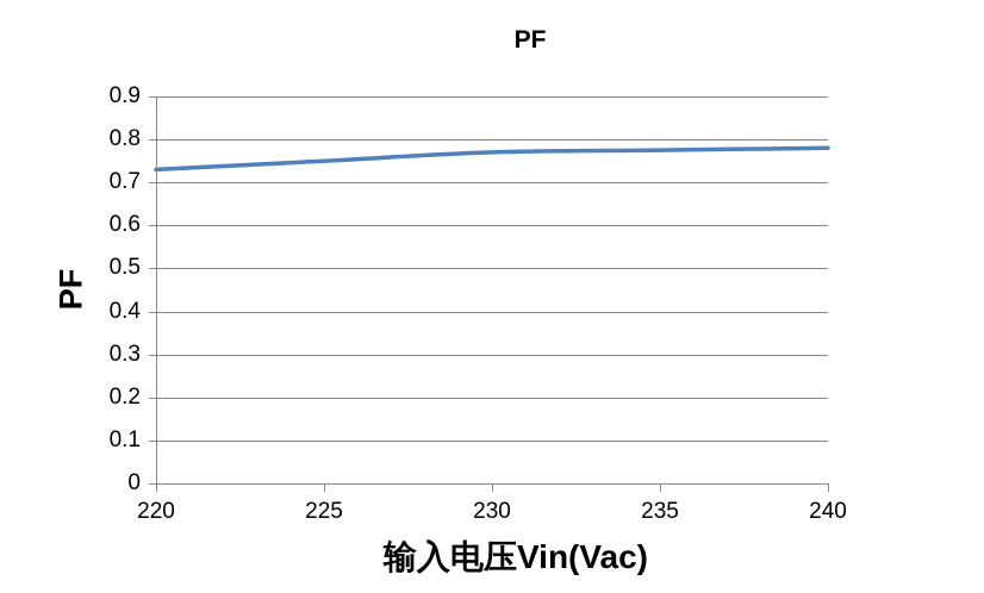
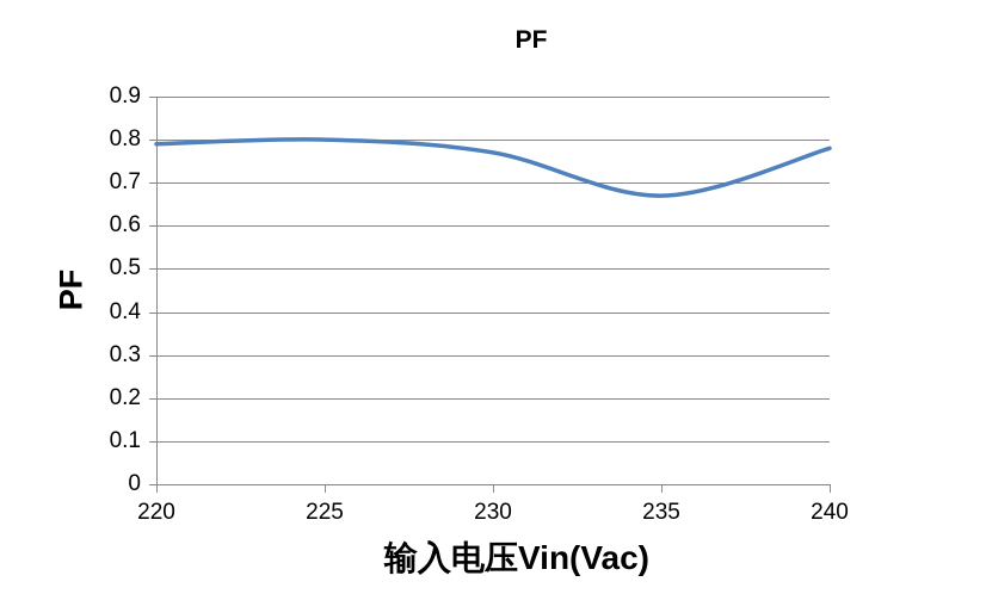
220: 0.73 -> 0.79
225: 0.75 -> 0.80
235: 0.78 -> 0.67
